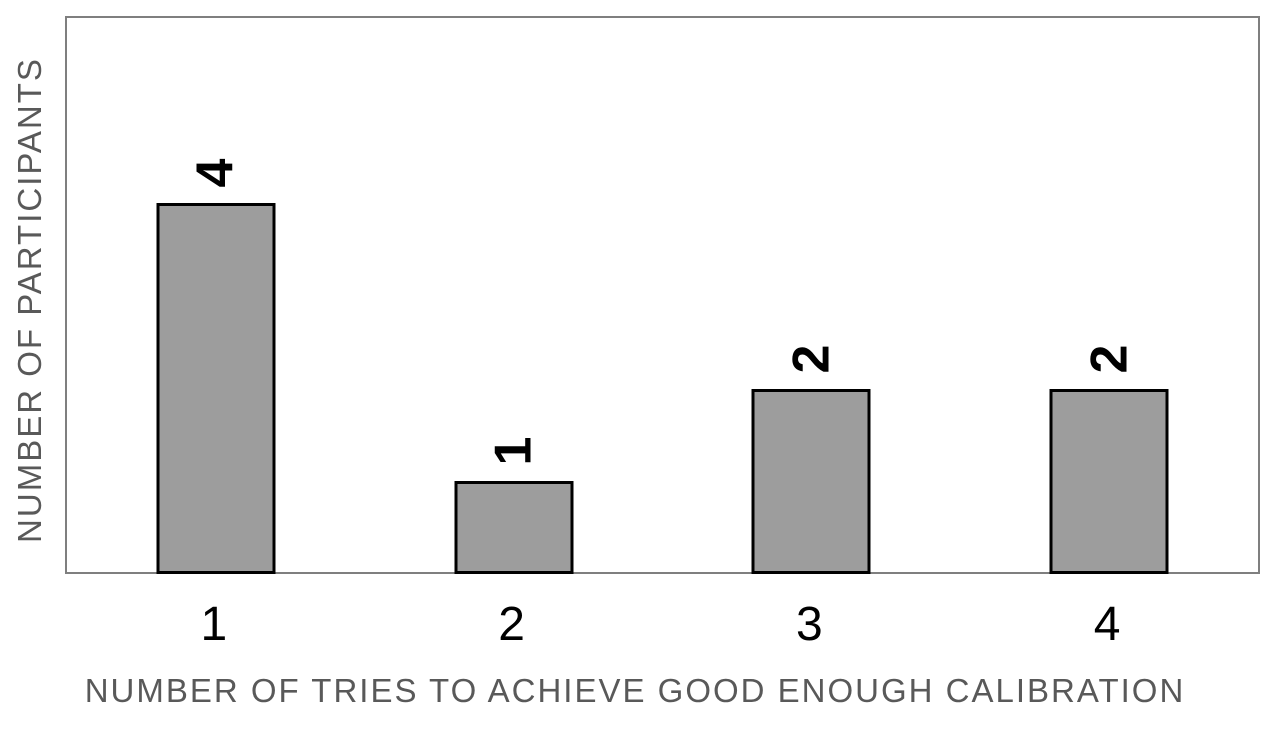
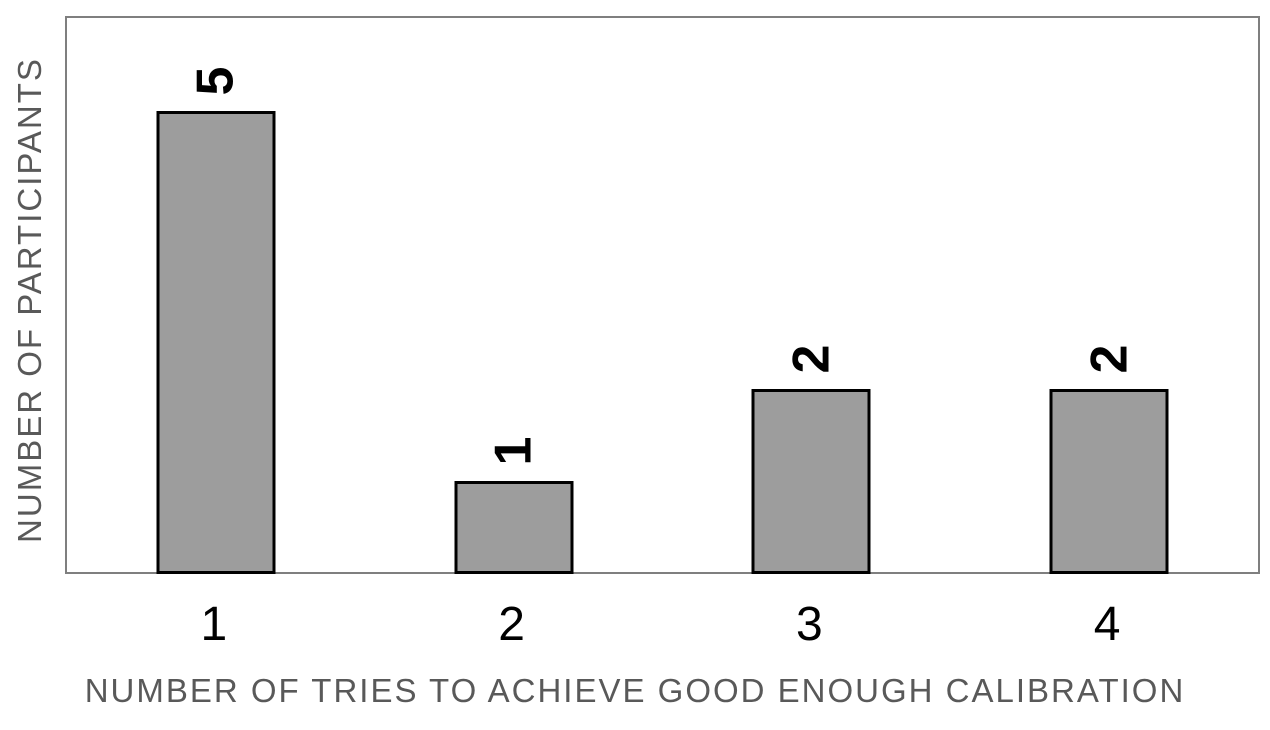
1: 4 -> 5
